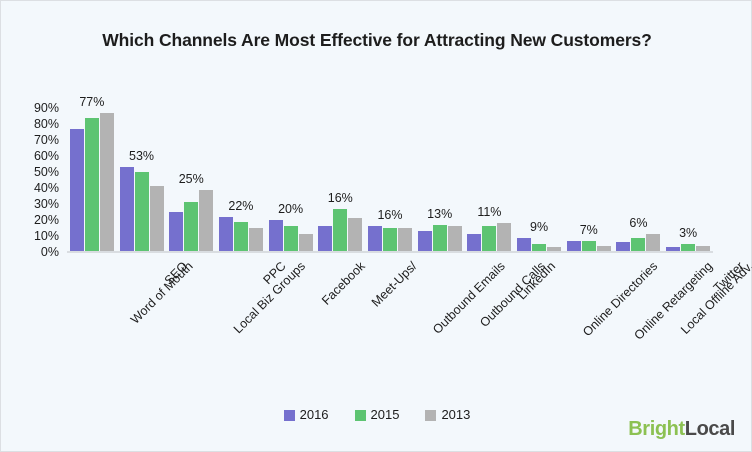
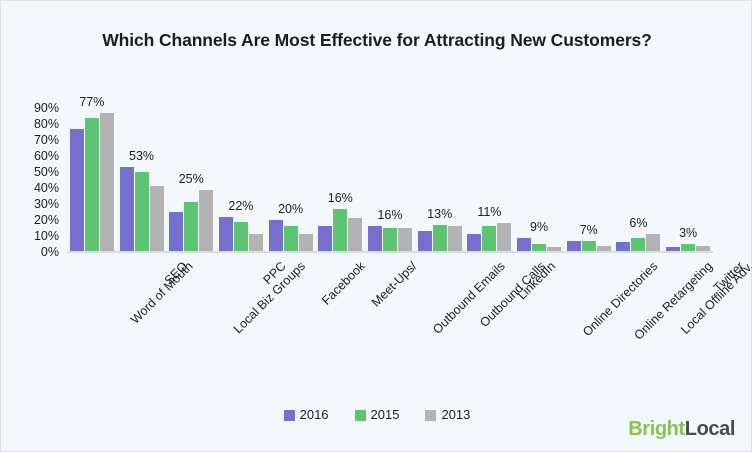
2013/PPC: 15% -> 11%
